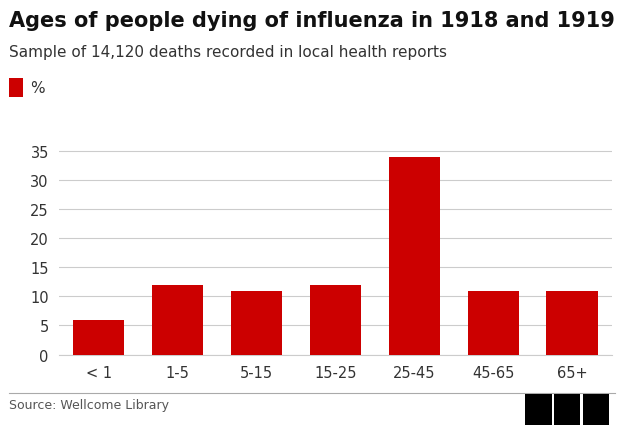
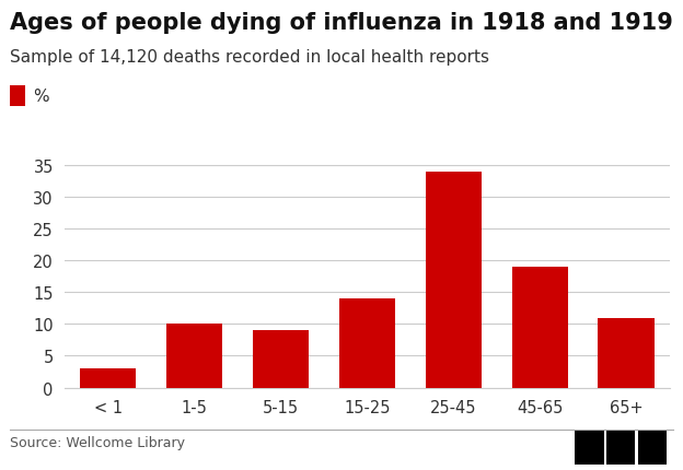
< 1: 6 -> 3
1-5: 12 -> 10
5-15: 11 -> 9
15-25: 12 -> 14
45-65: 11 -> 19
